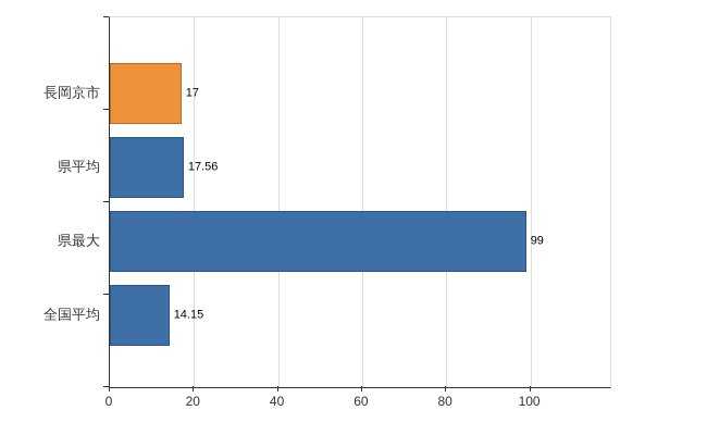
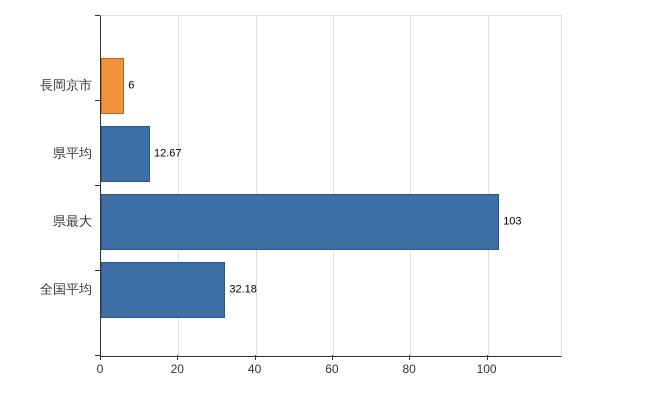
長岡京市: 17 -> 6
県平均: 17.56 -> 12.67
県最大: 99 -> 103
全国平均: 14.15 -> 32.18
